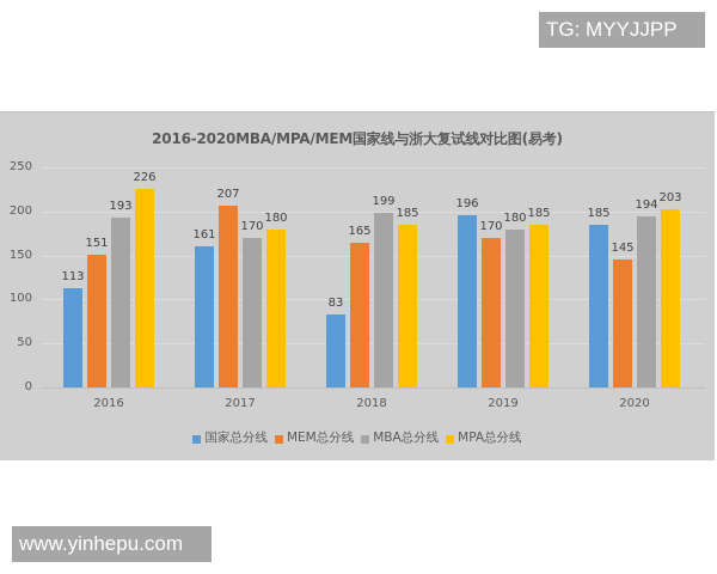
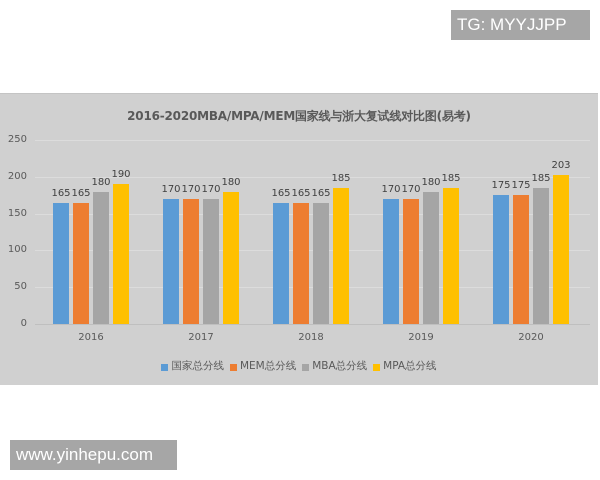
国家总分线/2016: 113 -> 165
MEM总分线/2016: 151 -> 165
MBA总分线/2016: 193 -> 180
MPA总分线/2016: 226 -> 190
国家总分线/2017: 161 -> 170
MEM总分线/2017: 207 -> 170
国家总分线/2018: 83 -> 165
MBA总分线/2018: 199 -> 165
国家总分线/2019: 196 -> 170
国家总分线/2020: 185 -> 175
MEM总分线/2020: 145 -> 175
MBA总分线/2020: 194 -> 185
